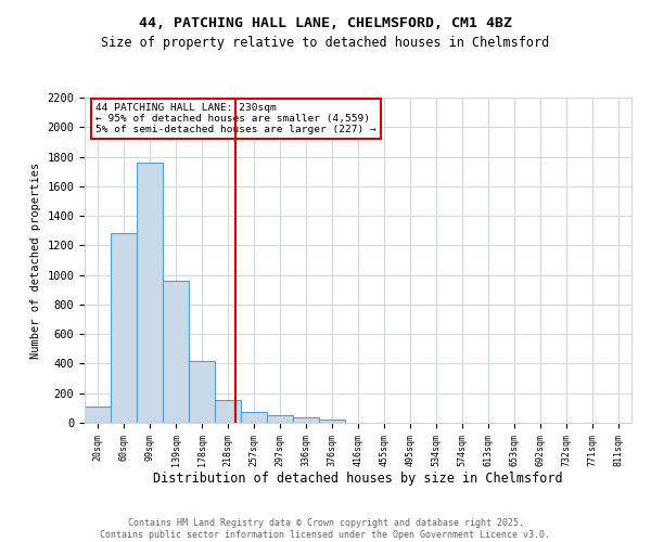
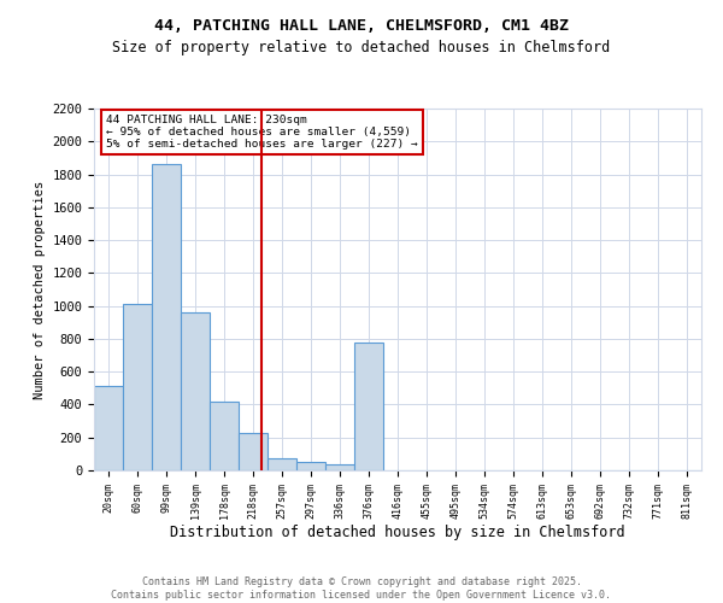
20sqm: 110 -> 510
60sqm: 1280 -> 1010
99sqm: 1760 -> 1860
218sqm: 160 -> 230
376sqm: 20 -> 780
